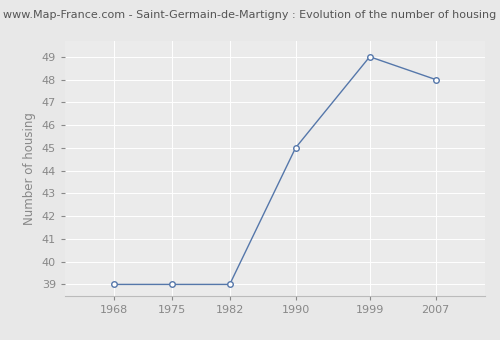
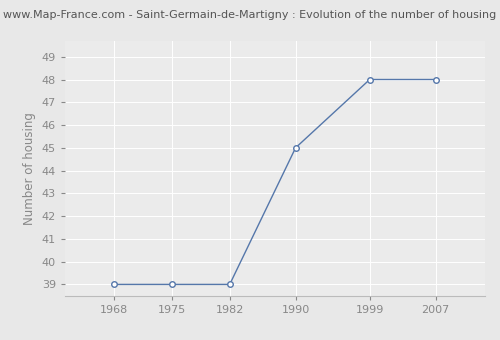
1999: 49 -> 48
